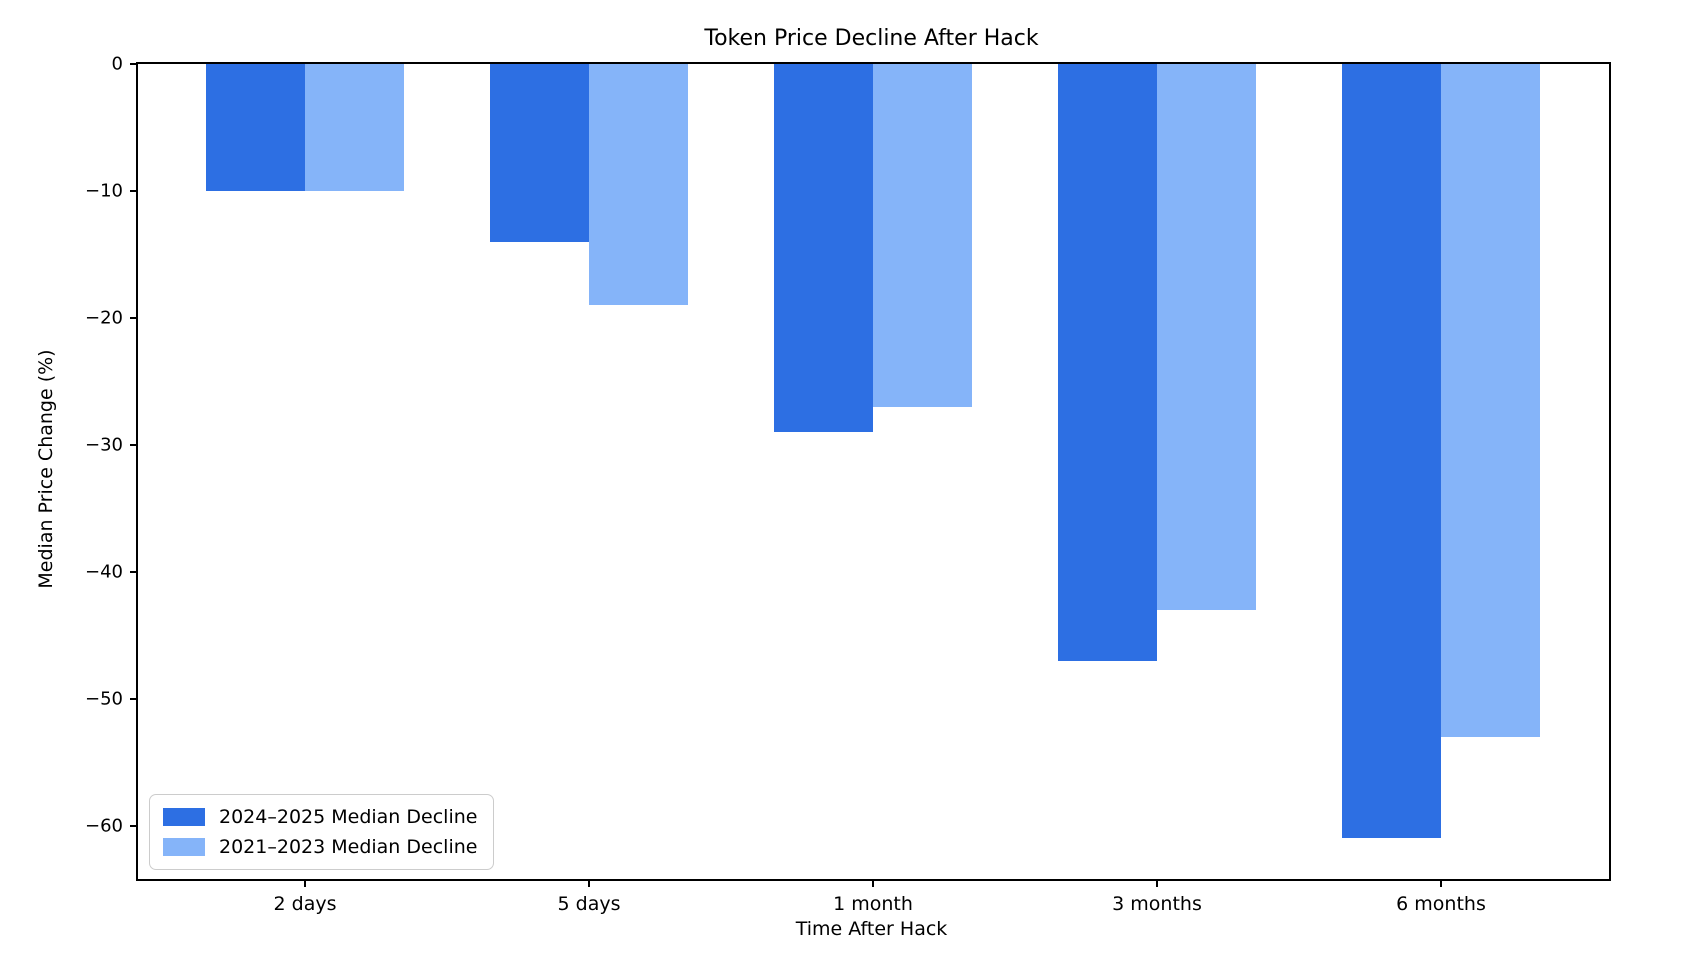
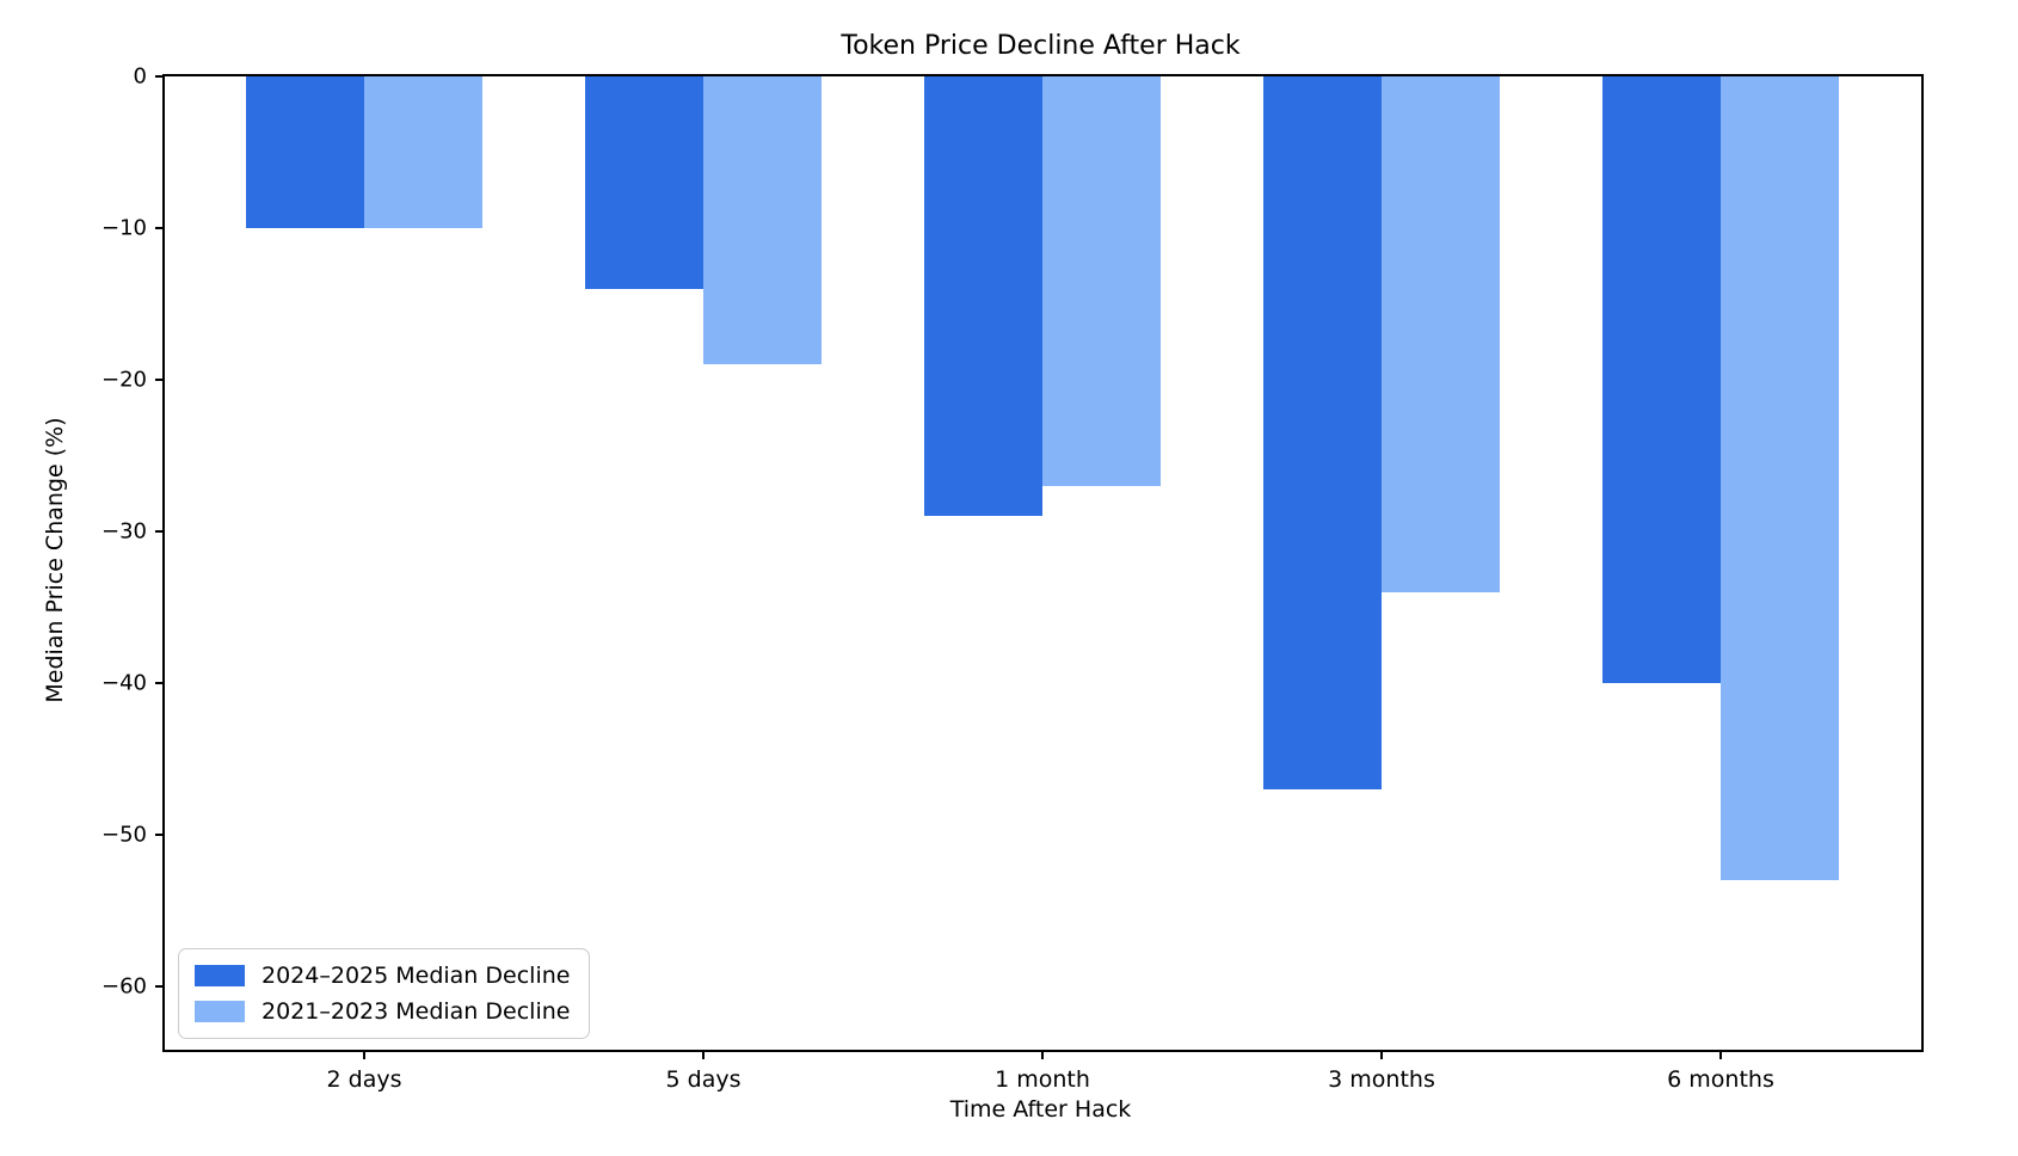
2021–2023 Median Decline/3 months: -43 -> -34
2024–2025 Median Decline/6 months: -61 -> -40
